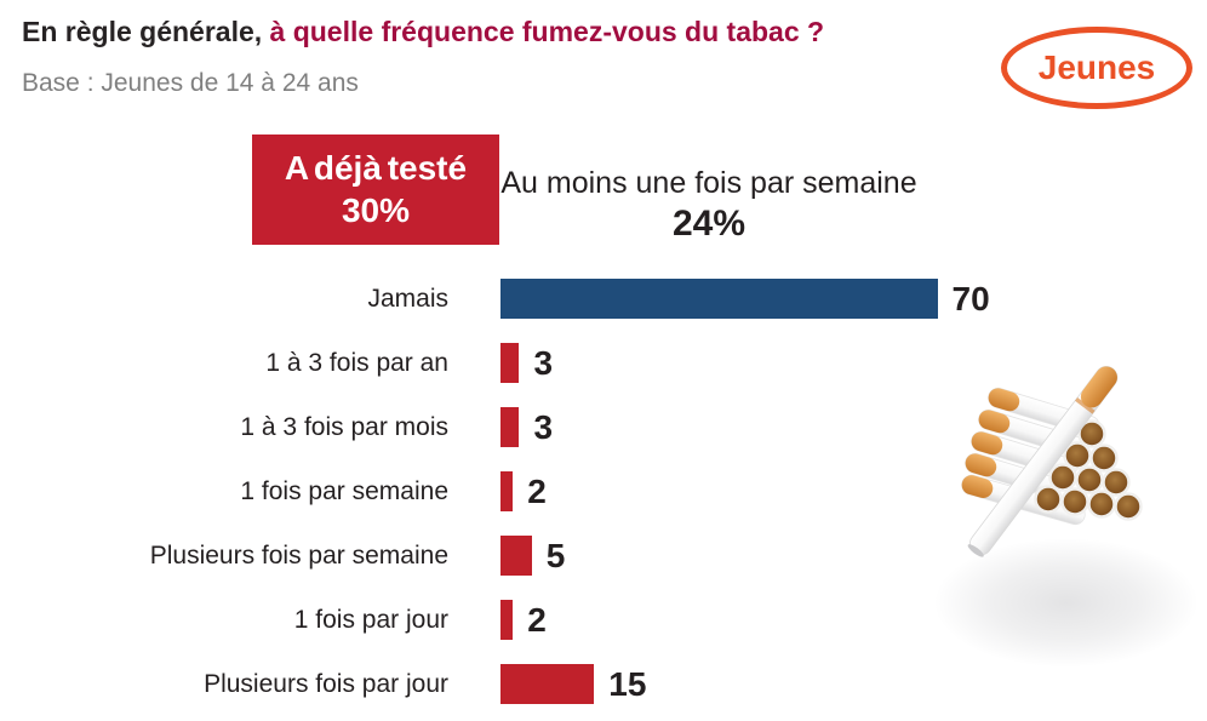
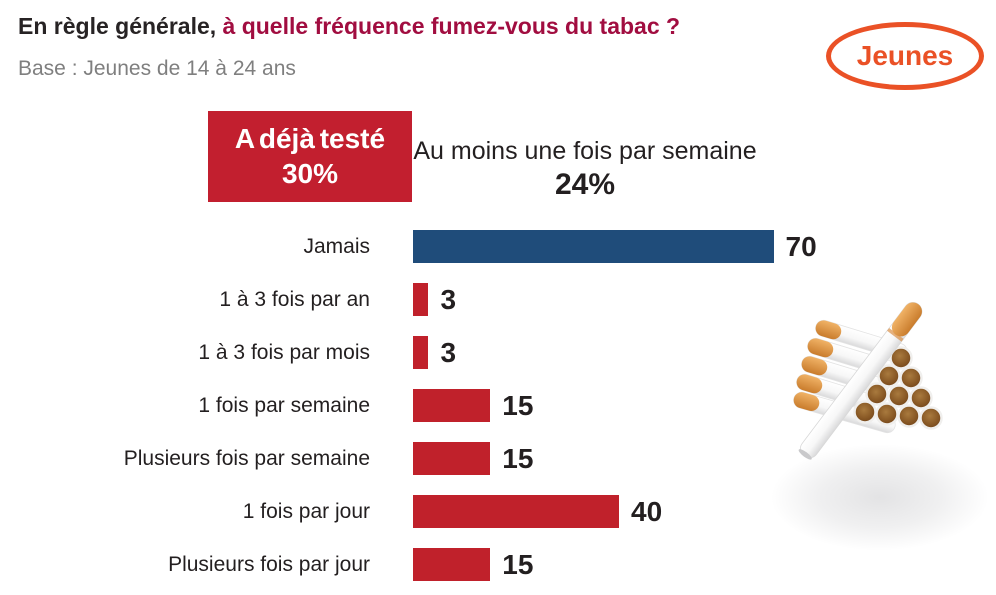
1 fois par semaine: 2 -> 15
Plusieurs fois par semaine: 5 -> 15
1 fois par jour: 2 -> 40
